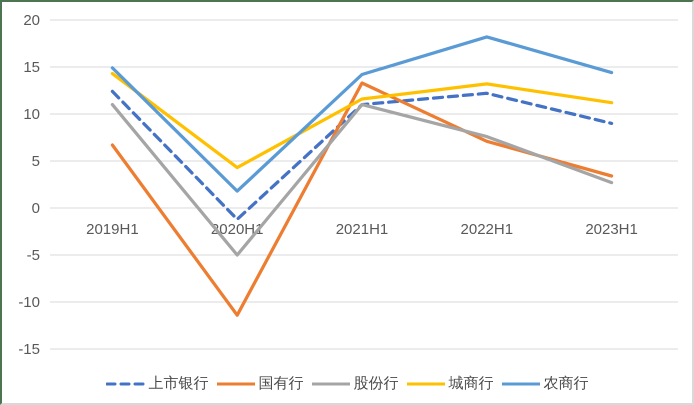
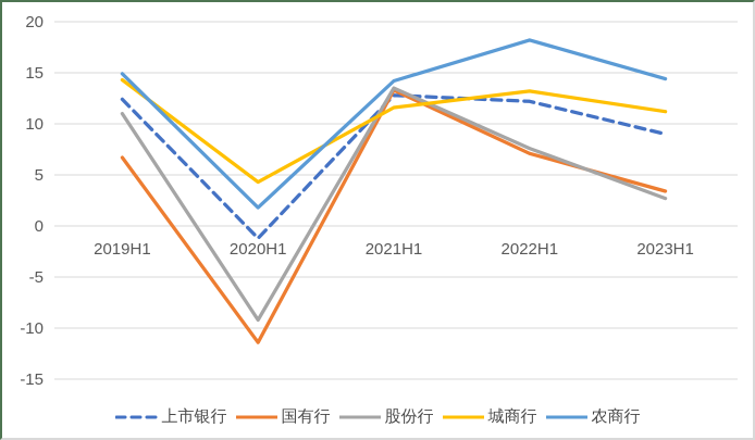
股份行/2020H1: -5 -> -9
上市银行/2021H1: 11 -> 13
股份行/2021H1: 11 -> 14
